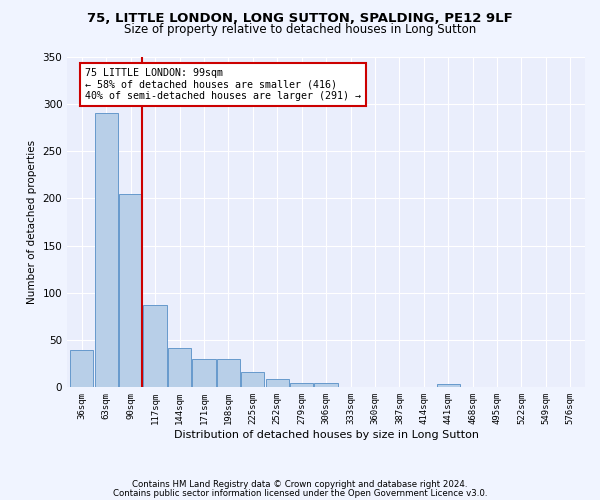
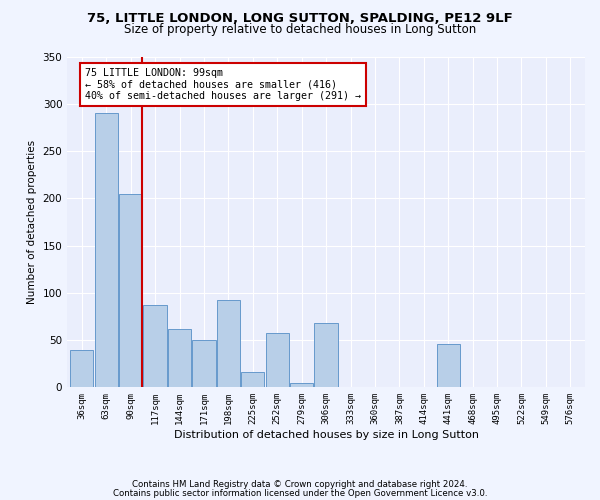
144sqm: 42 -> 62
171sqm: 30 -> 50
198sqm: 30 -> 92
252sqm: 9 -> 58
306sqm: 5 -> 68
441sqm: 4 -> 46
